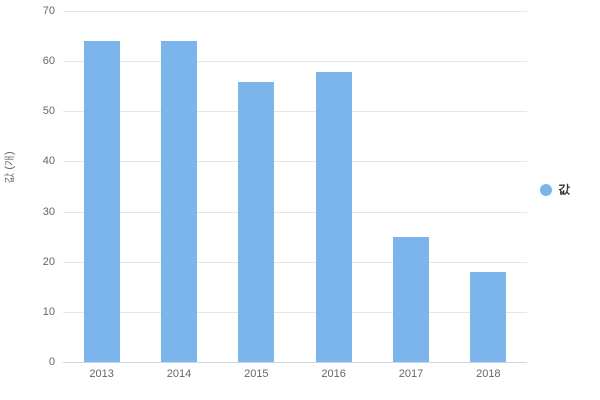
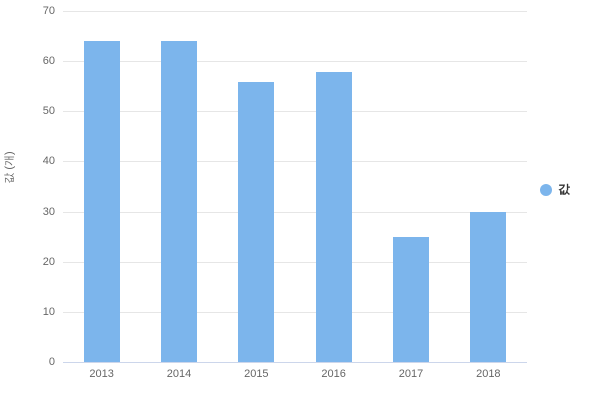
2018: 18 -> 30
